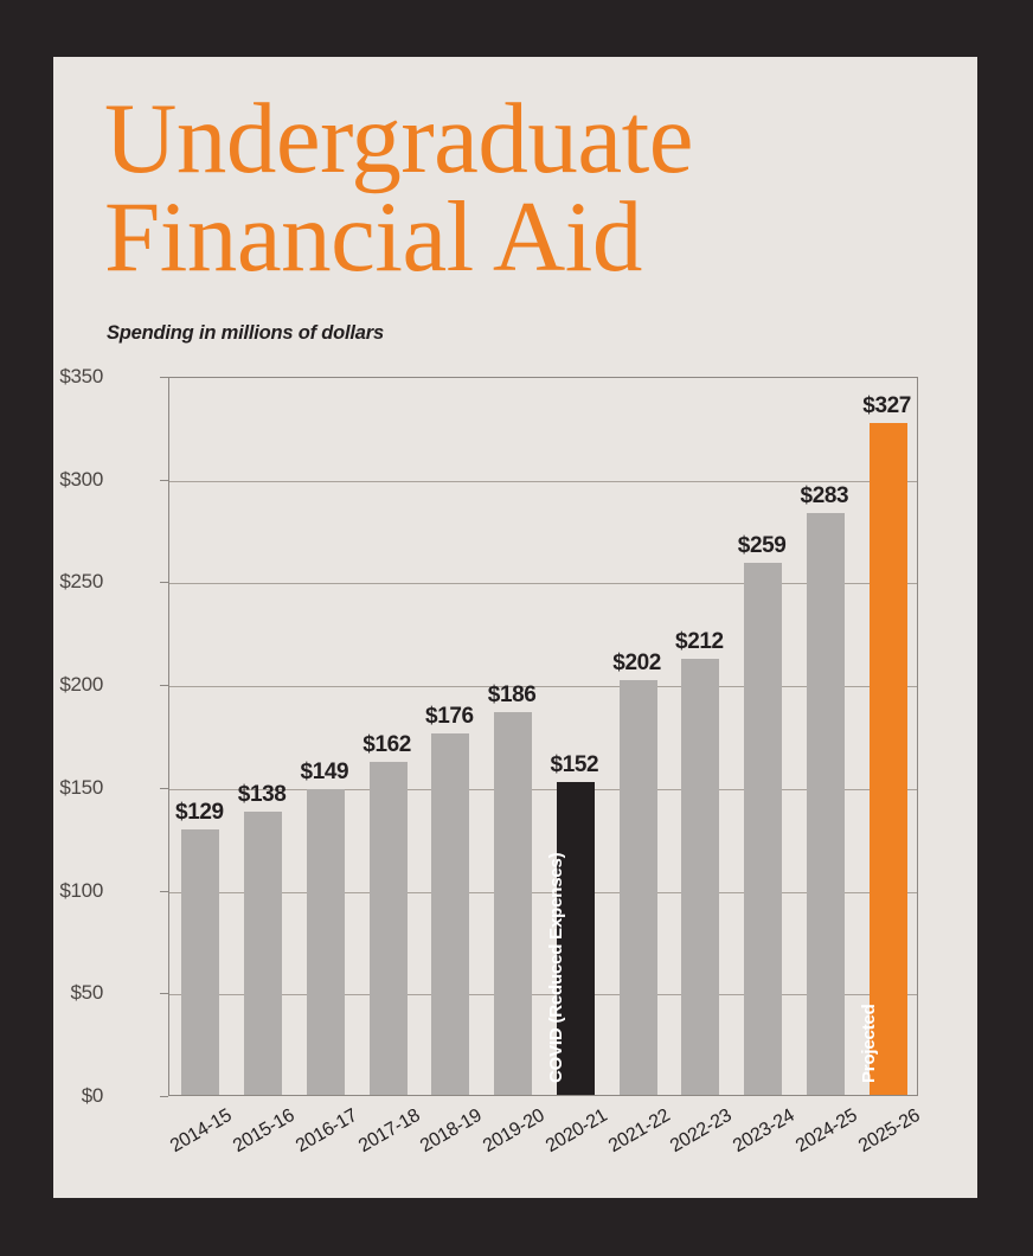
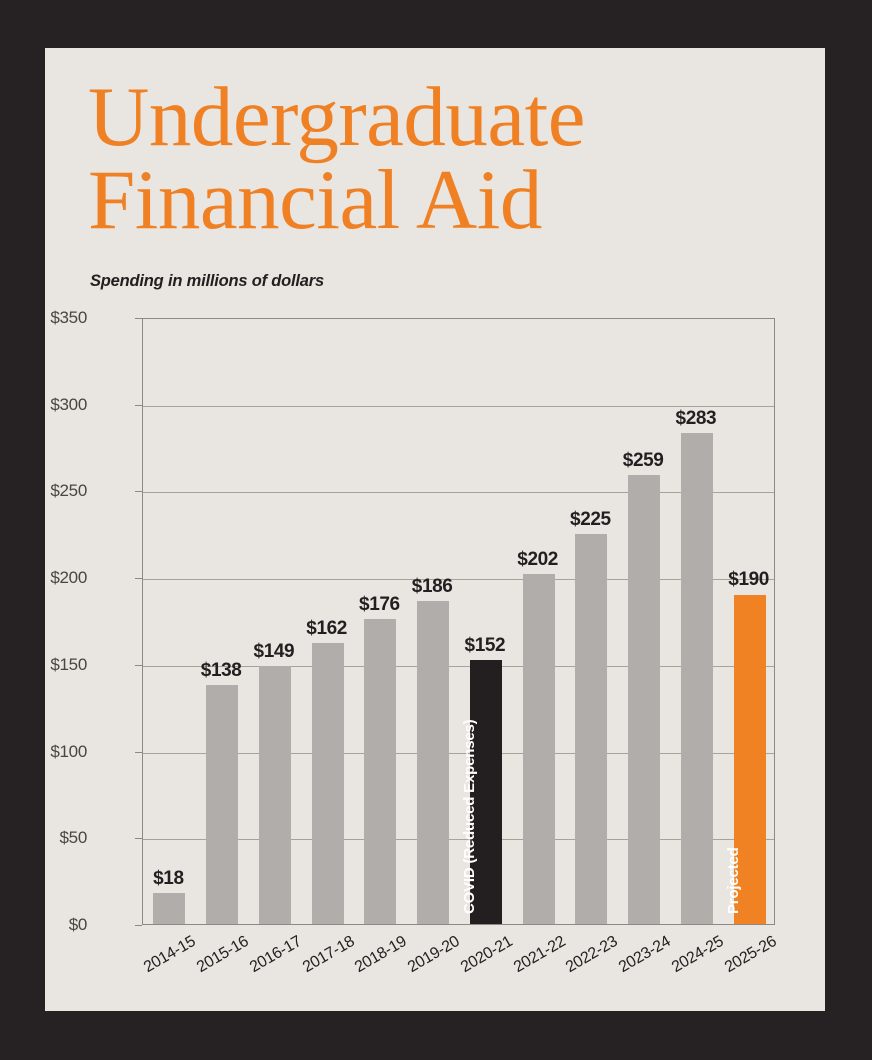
2014-15: $129 -> $18
2022-23: $212 -> $225
2025-26: $327 -> $190
